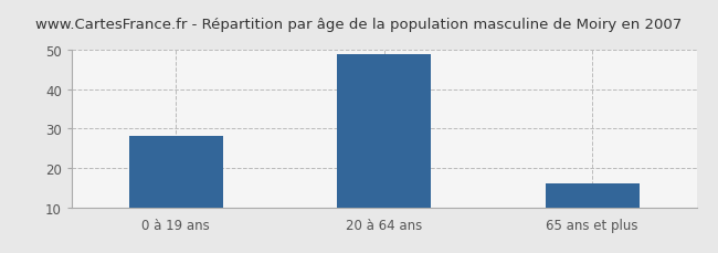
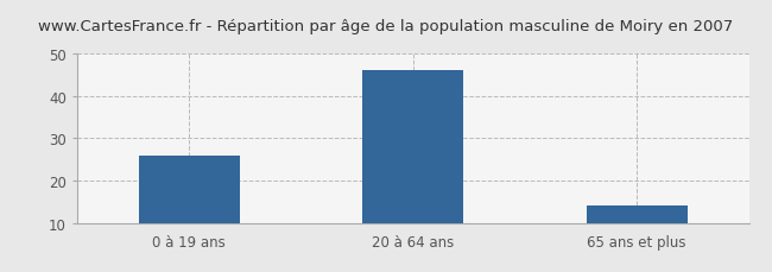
0 à 19 ans: 28 -> 26
20 à 64 ans: 49 -> 46
65 ans et plus: 16 -> 14
